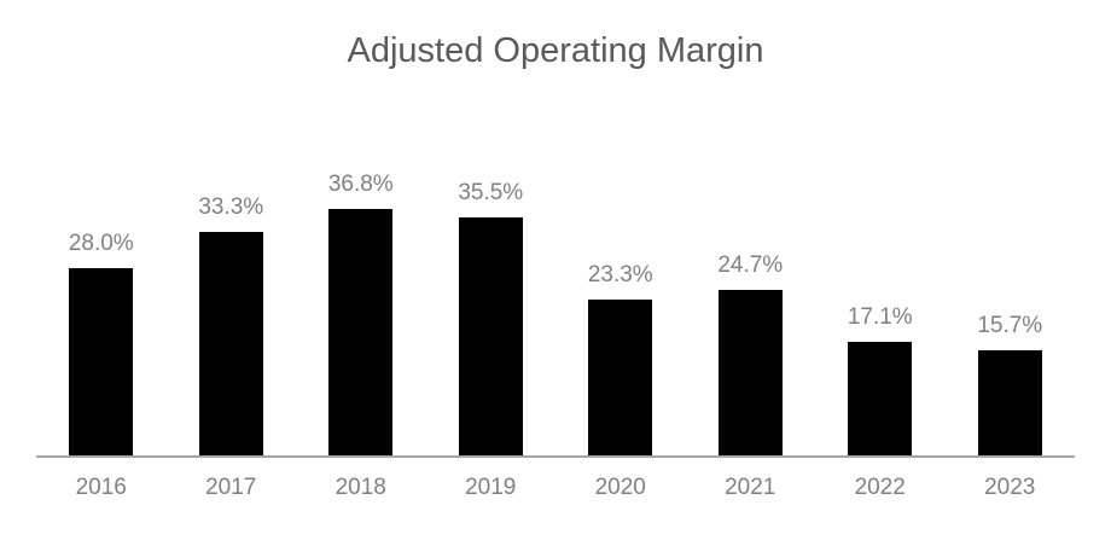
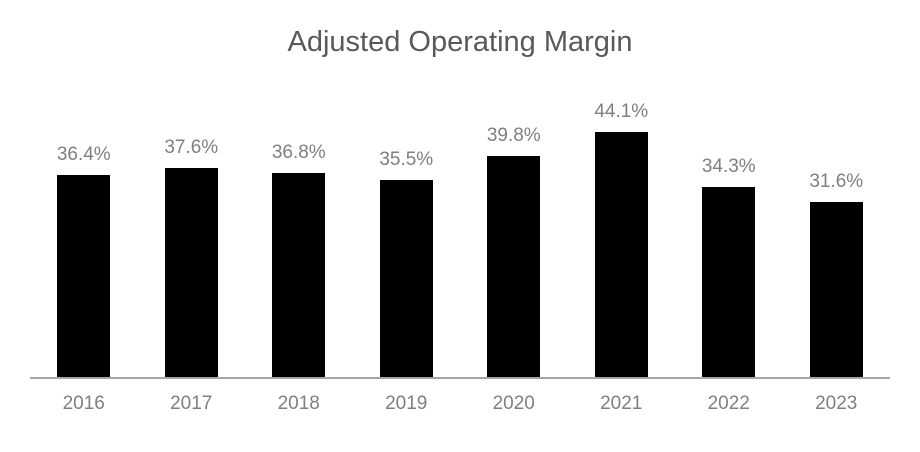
2016: 28.0% -> 36.4%
2017: 33.3% -> 37.6%
2020: 23.3% -> 39.8%
2021: 24.7% -> 44.1%
2022: 17.1% -> 34.3%
2023: 15.7% -> 31.6%
